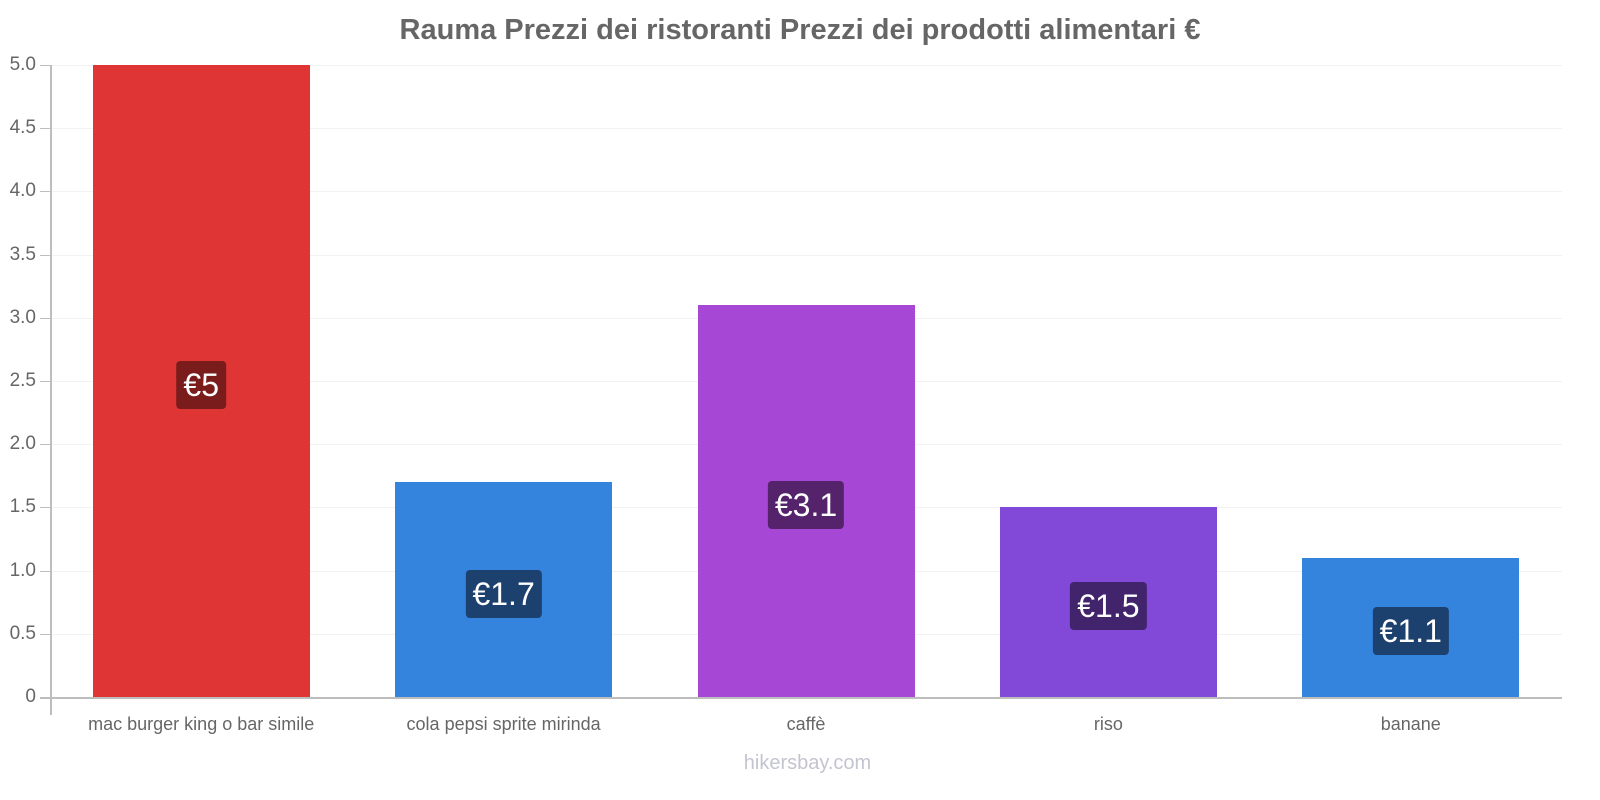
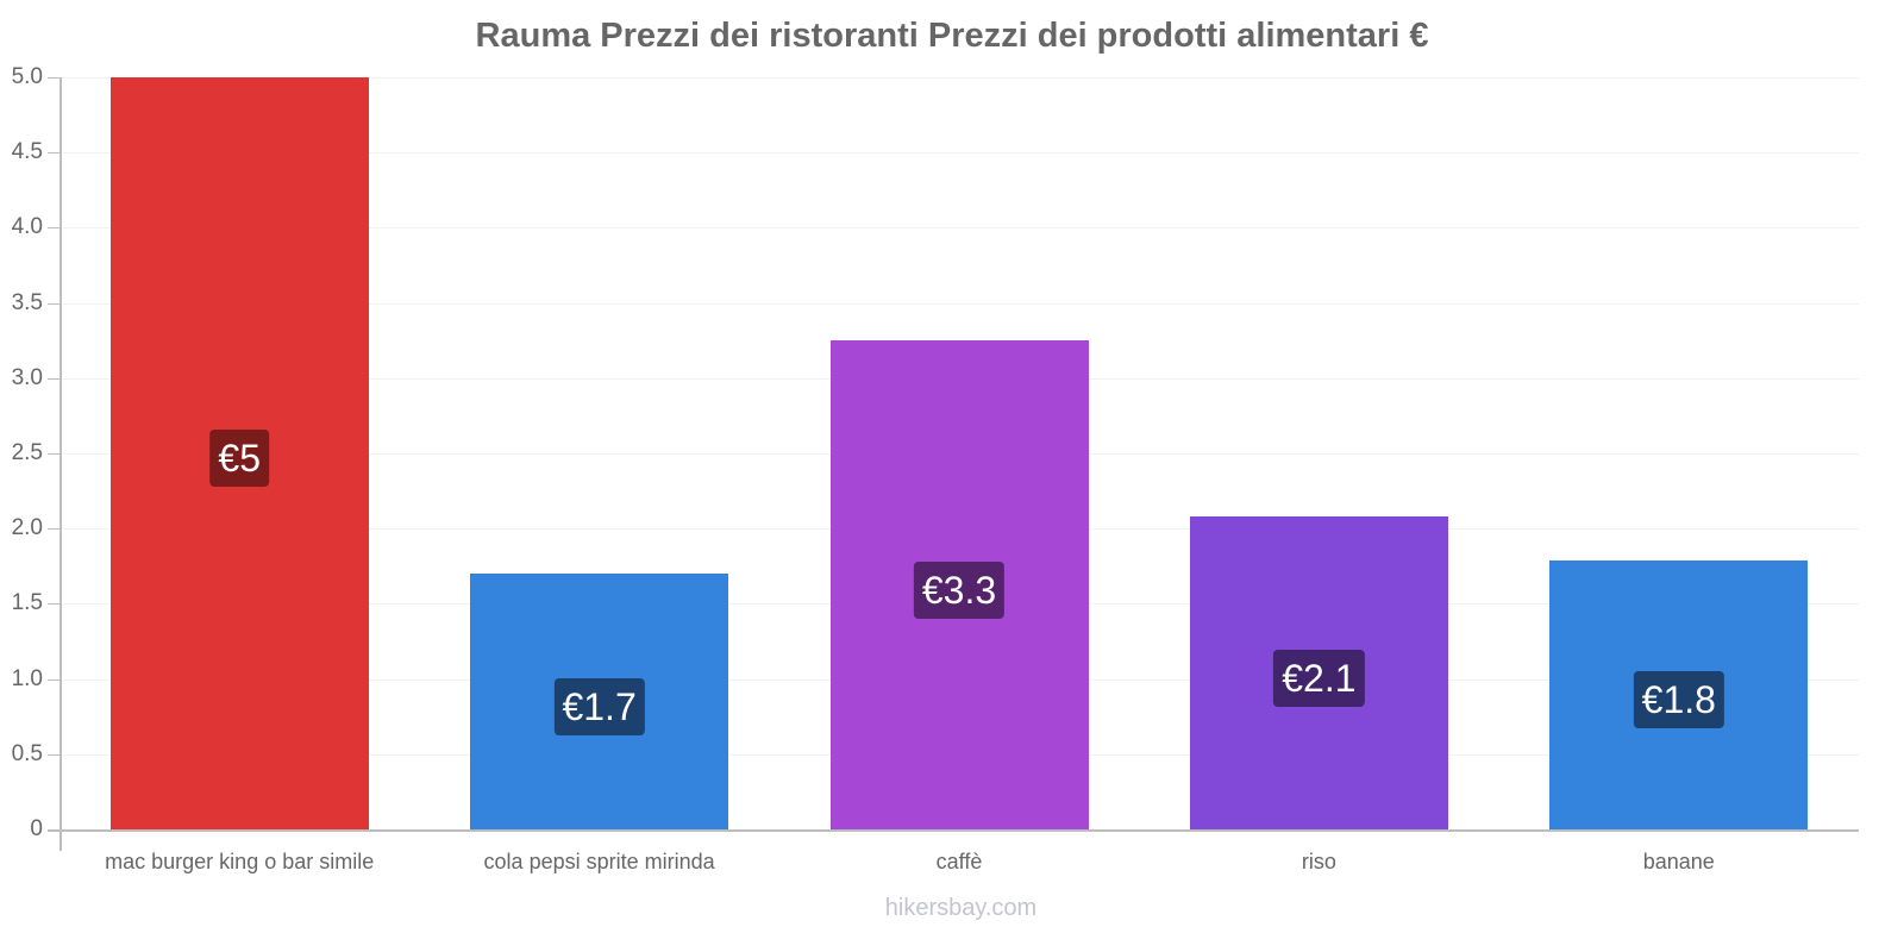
caffè: €3.1 -> €3.3
riso: €1.5 -> €2.1
banane: €1.1 -> €1.8
